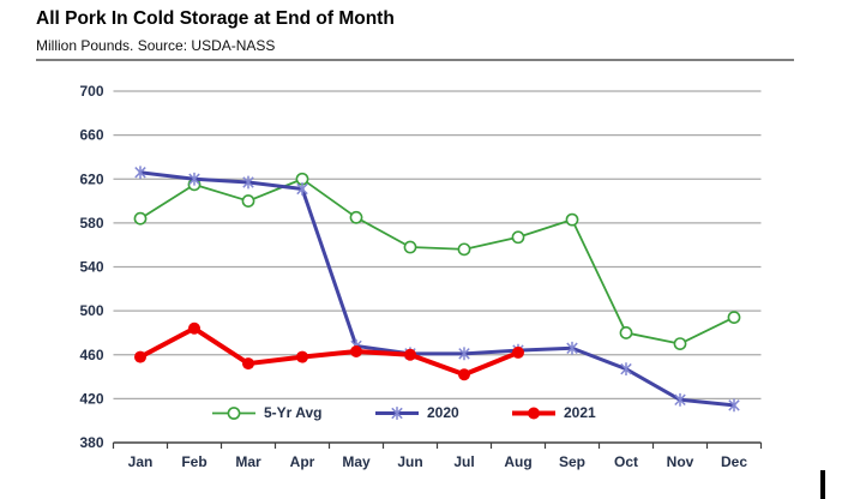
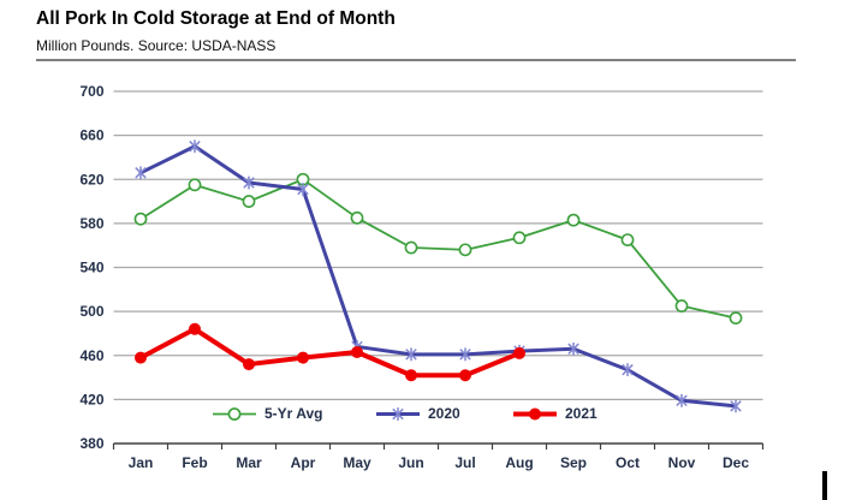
2020/Feb: 620 -> 650
2021/Jun: 460 -> 440
5-Yr Avg/Oct: 480 -> 560
5-Yr Avg/Nov: 470 -> 500
